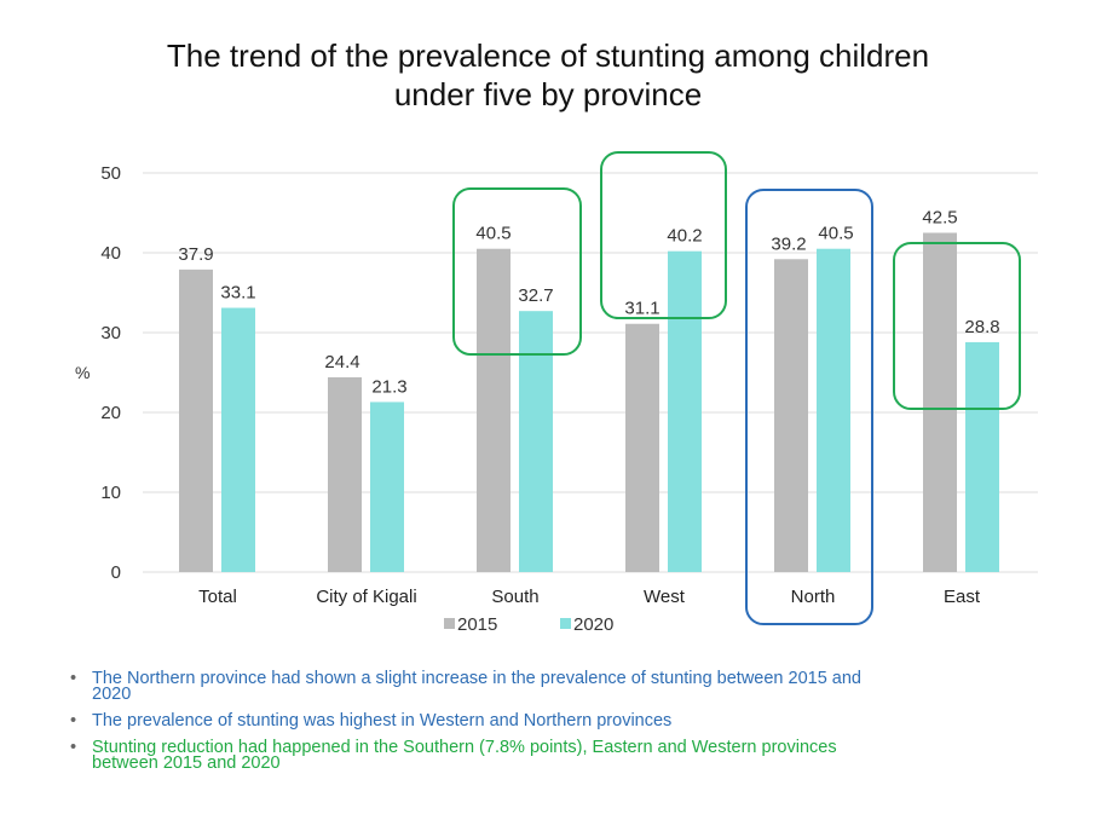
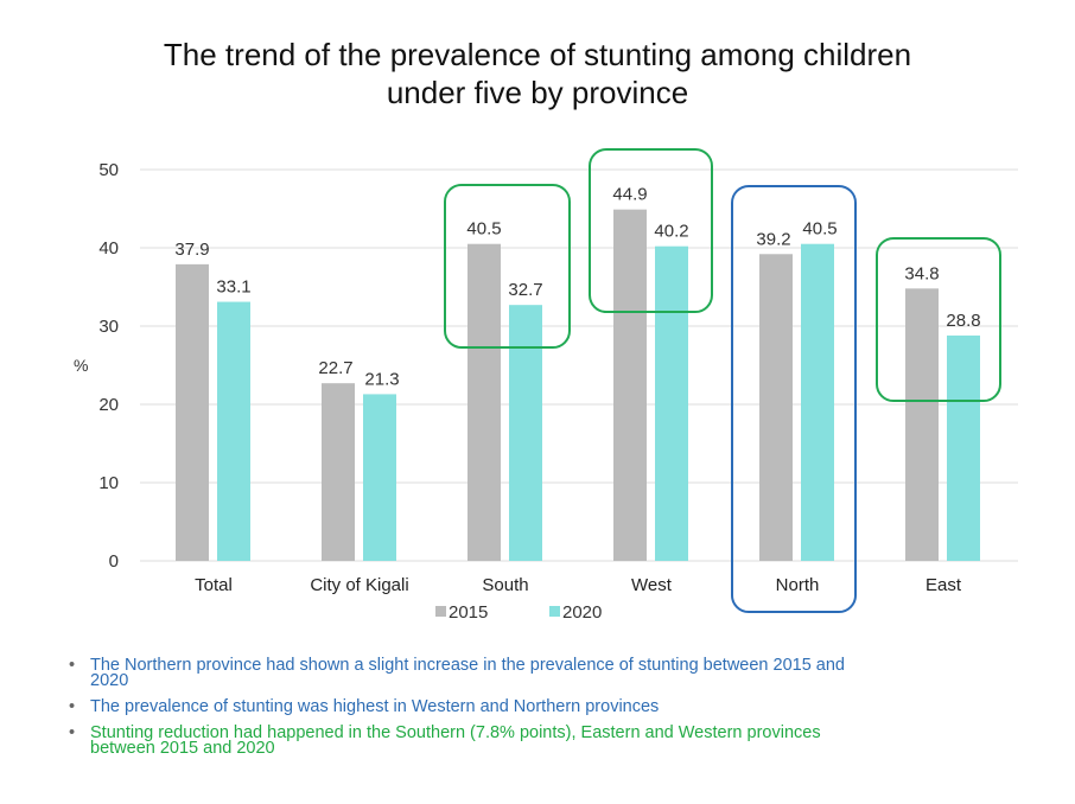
2015/City of Kigali: 24.4 -> 22.7
2015/West: 31.1 -> 44.9
2015/East: 42.5 -> 34.8
